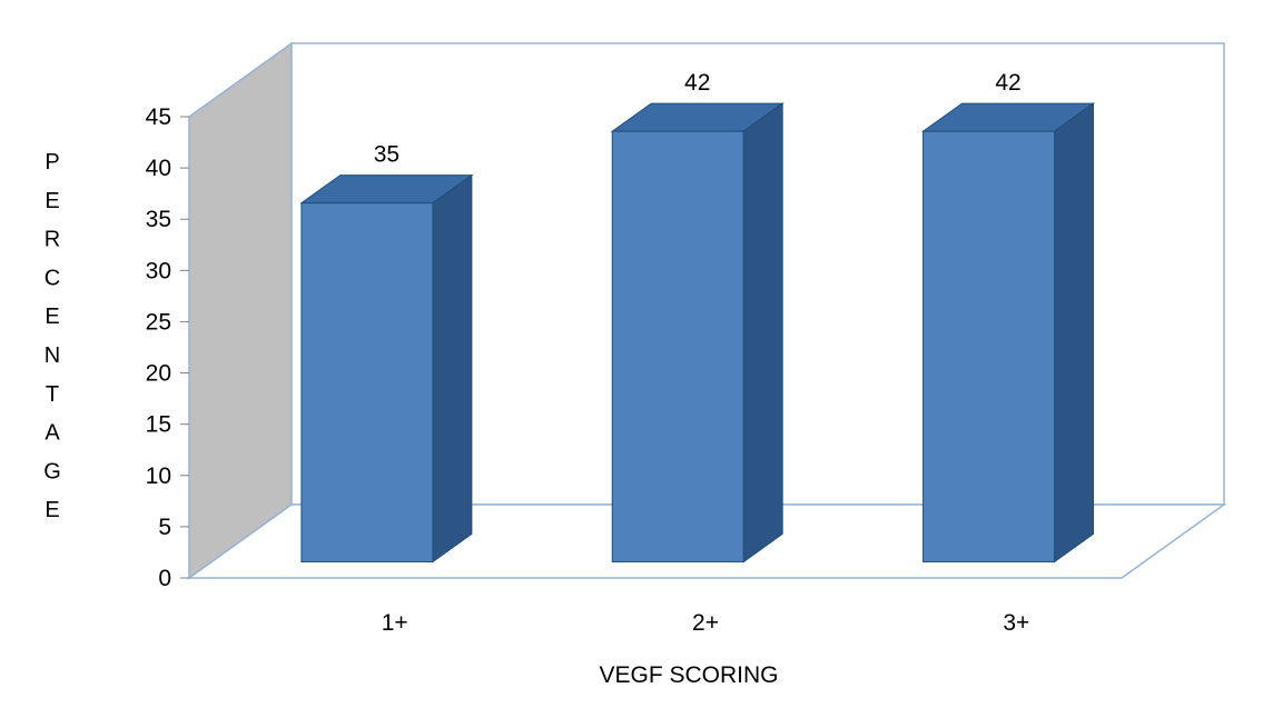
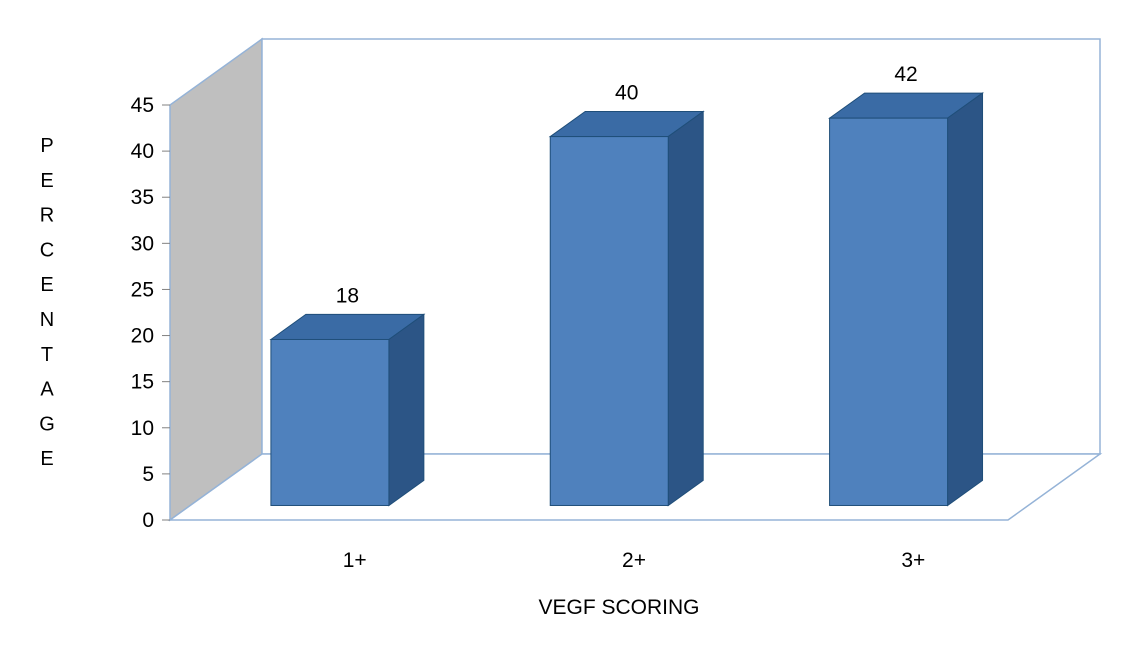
1+: 35 -> 18
2+: 42 -> 40
